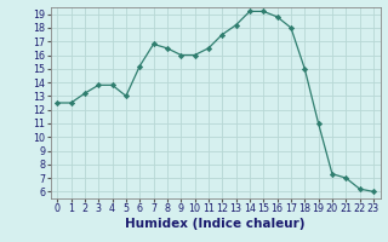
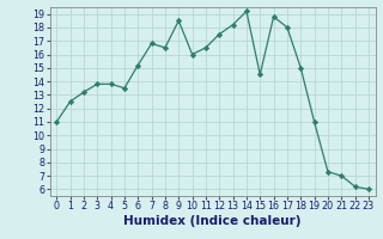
0: 12.5 -> 11.0
5: 13.0 -> 13.5
9: 16.0 -> 18.5
15: 19.2 -> 14.5
